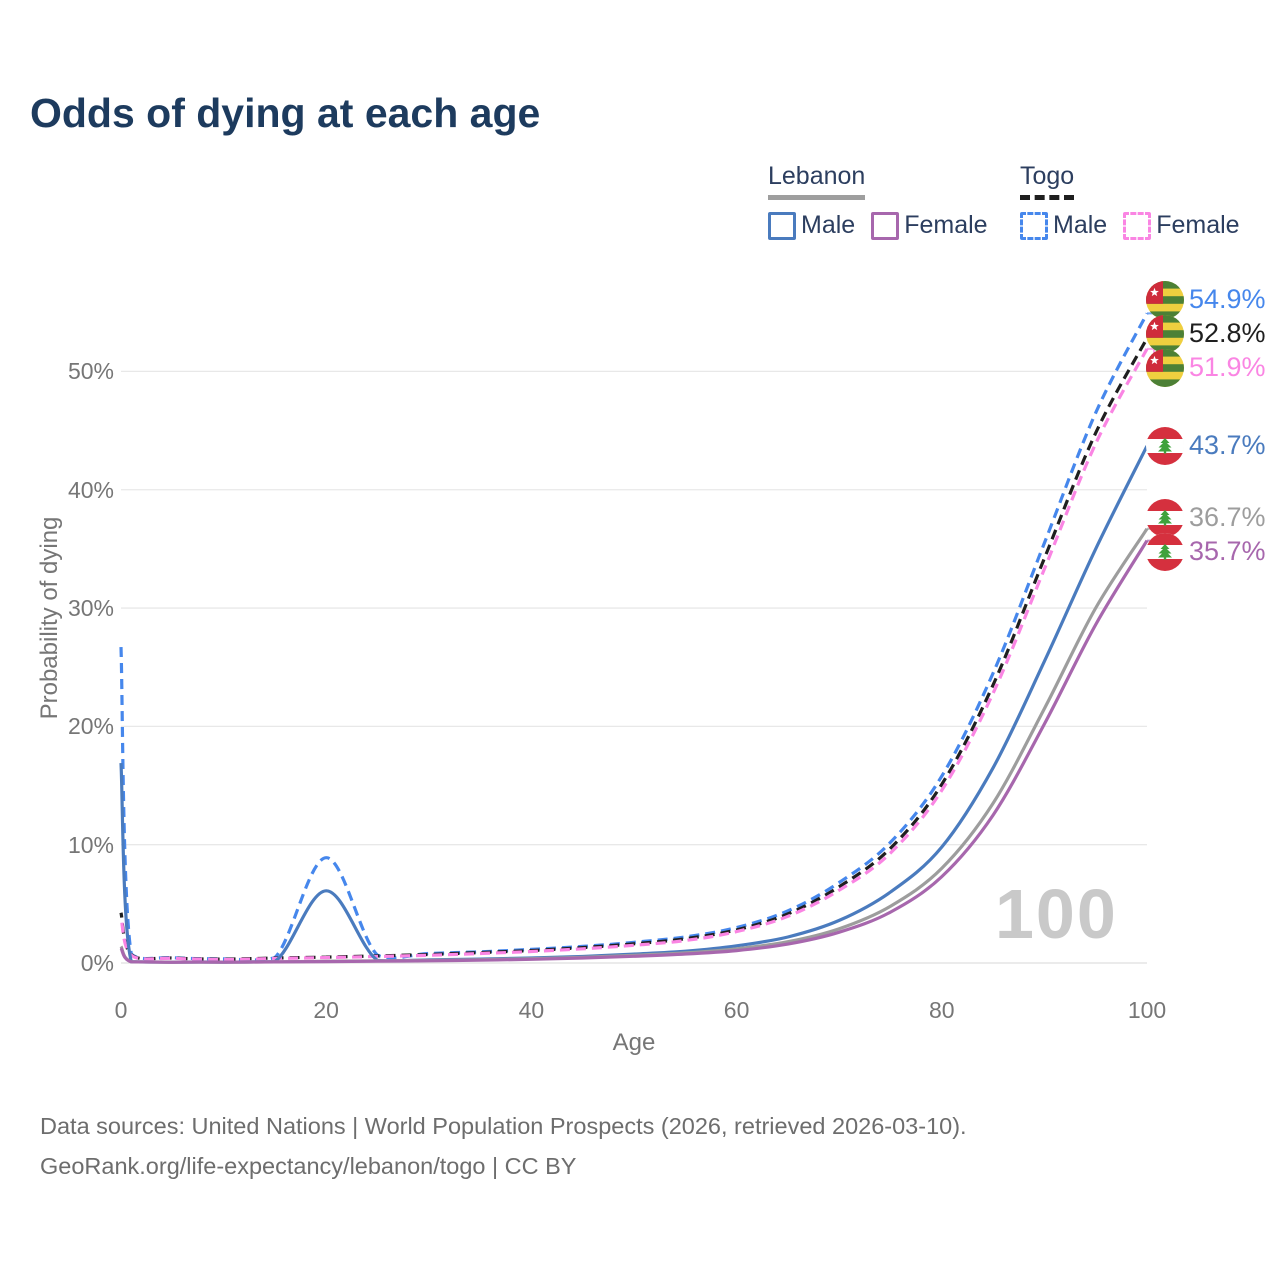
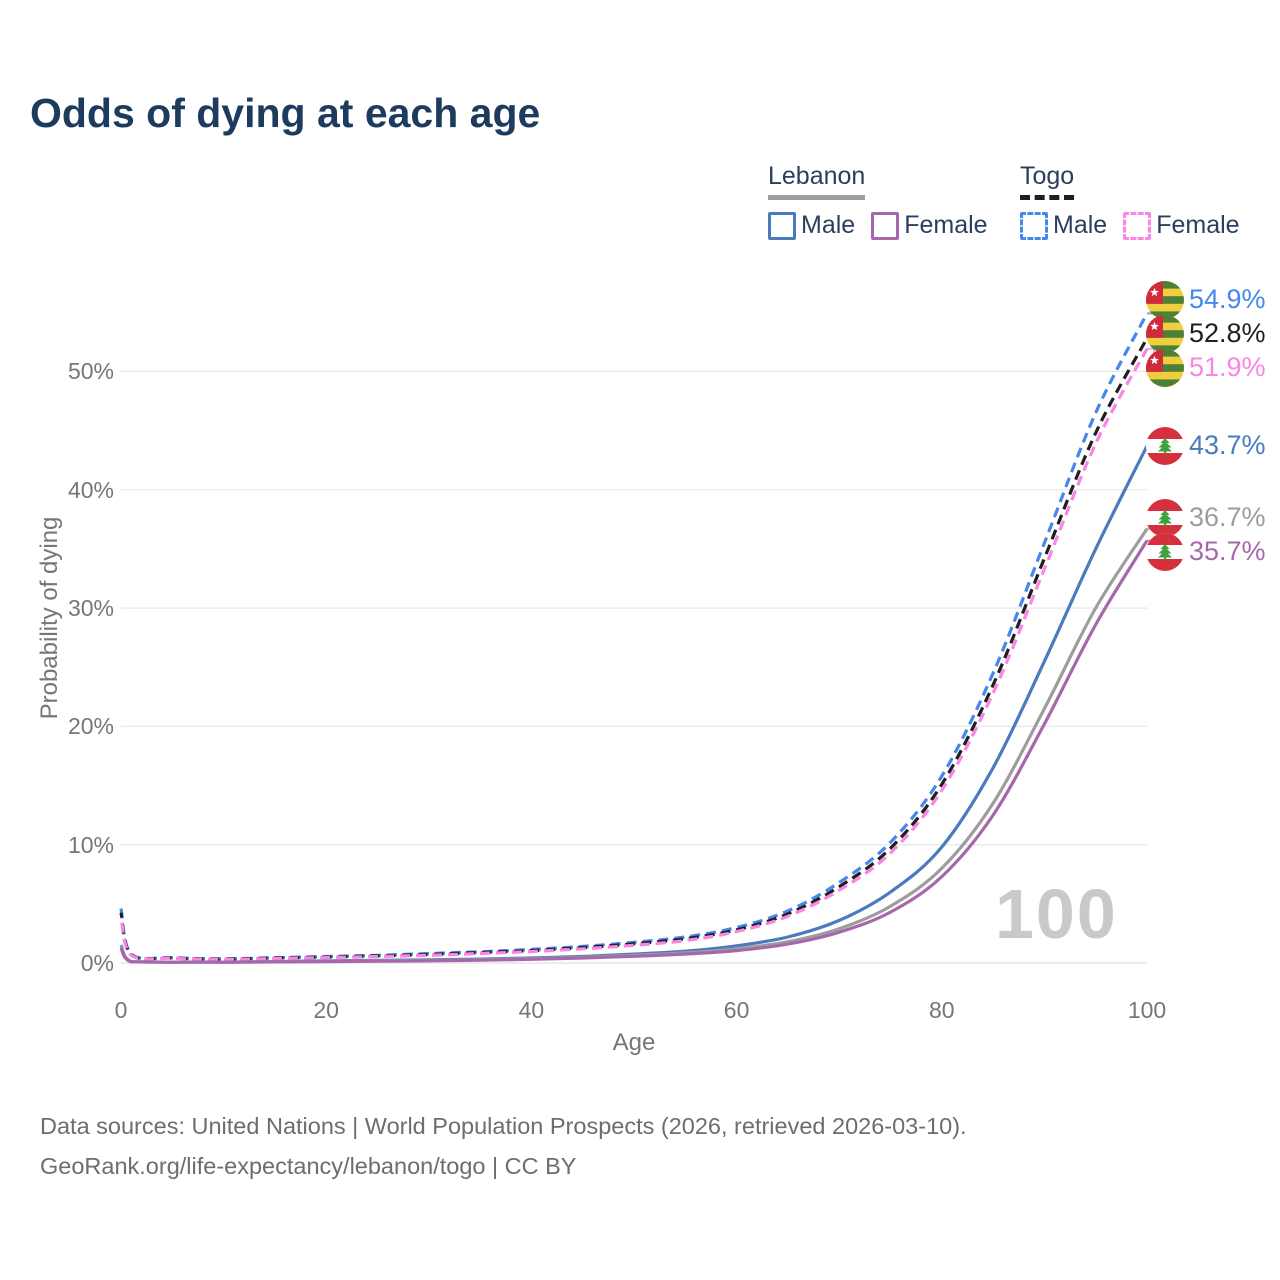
Togo Male/0: 26.7% -> 4.6%
Lebanon Male/0: 16.9% -> 1.5%
Togo Male/20: 8.9% -> 0.6%
Lebanon Male/20: 6.1% -> 0.2%
